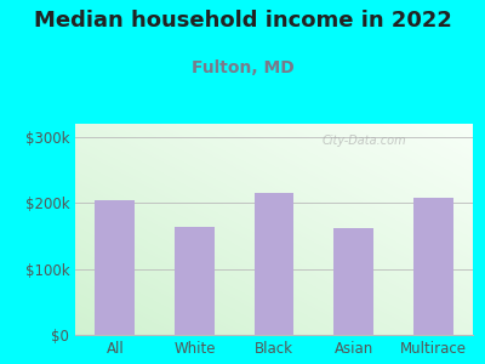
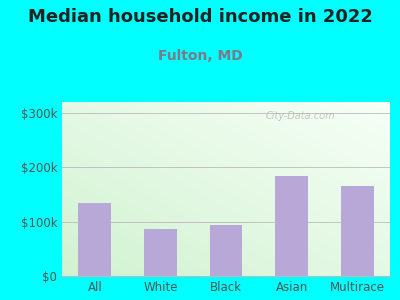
All: $205k -> $134k
White: $163k -> $86k
Black: $215k -> $94k
Asian: $162k -> $184k
Multirace: $207k -> $166k
